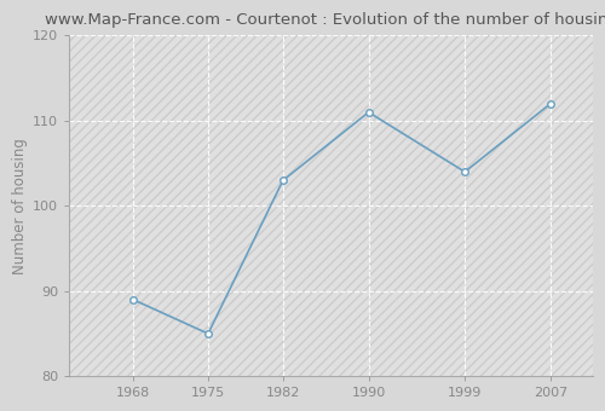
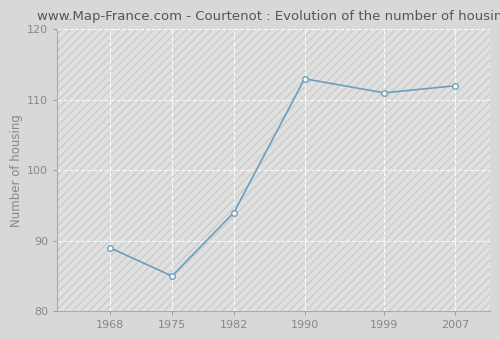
1982: 103 -> 94
1990: 111 -> 113
1999: 104 -> 111
